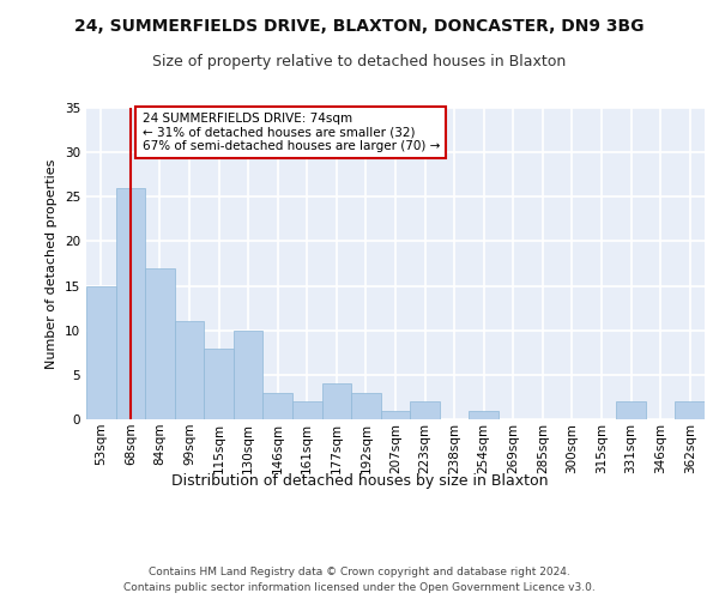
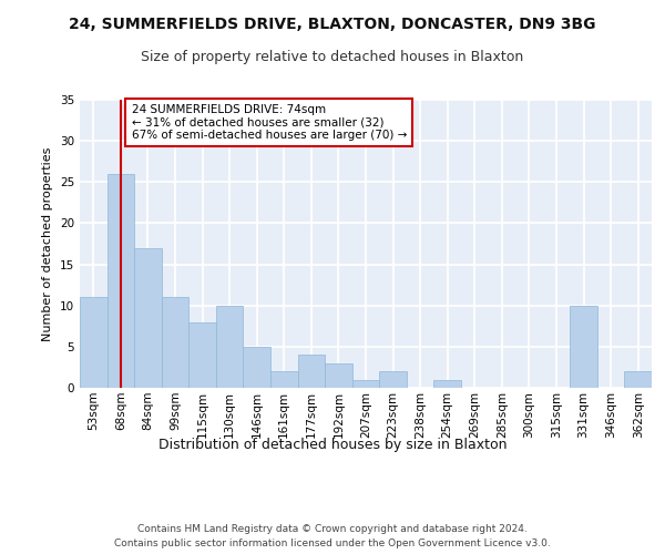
53sqm: 15 -> 11
146sqm: 3 -> 5
331sqm: 2 -> 10
